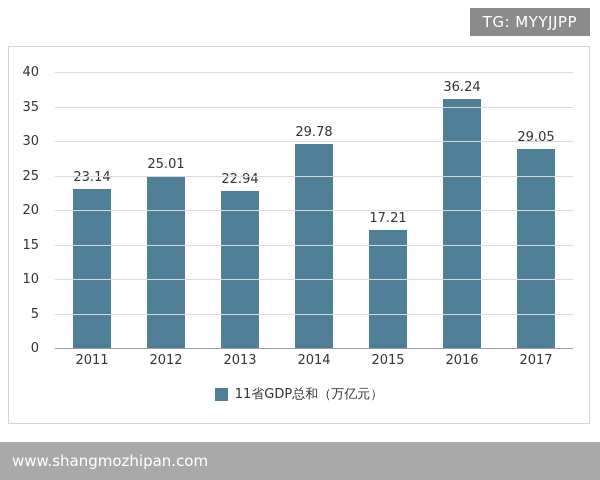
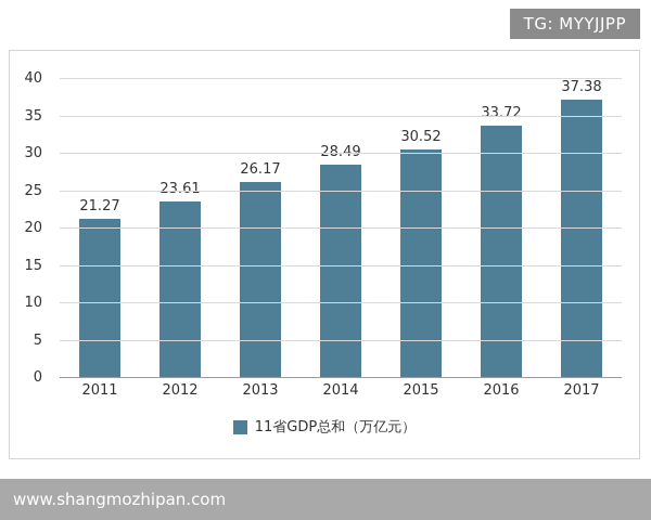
2011: 23.14 -> 21.27
2012: 25.01 -> 23.61
2013: 22.94 -> 26.17
2014: 29.78 -> 28.49
2015: 17.21 -> 30.52
2016: 36.24 -> 33.72
2017: 29.05 -> 37.38
